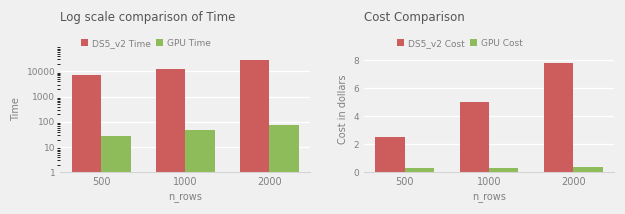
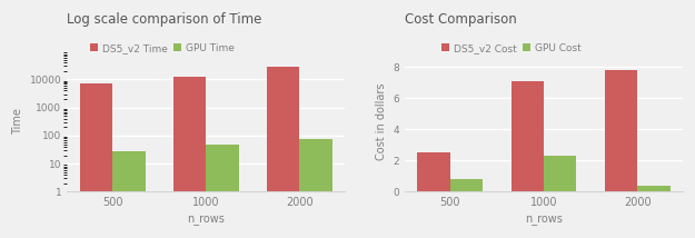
Cost Comparison/GPU Cost/500: 0.3 -> 0.8
Cost Comparison/DS5_v2 Cost/1000: 5.0 -> 7.1
Cost Comparison/GPU Cost/1000: 0.3 -> 2.3
